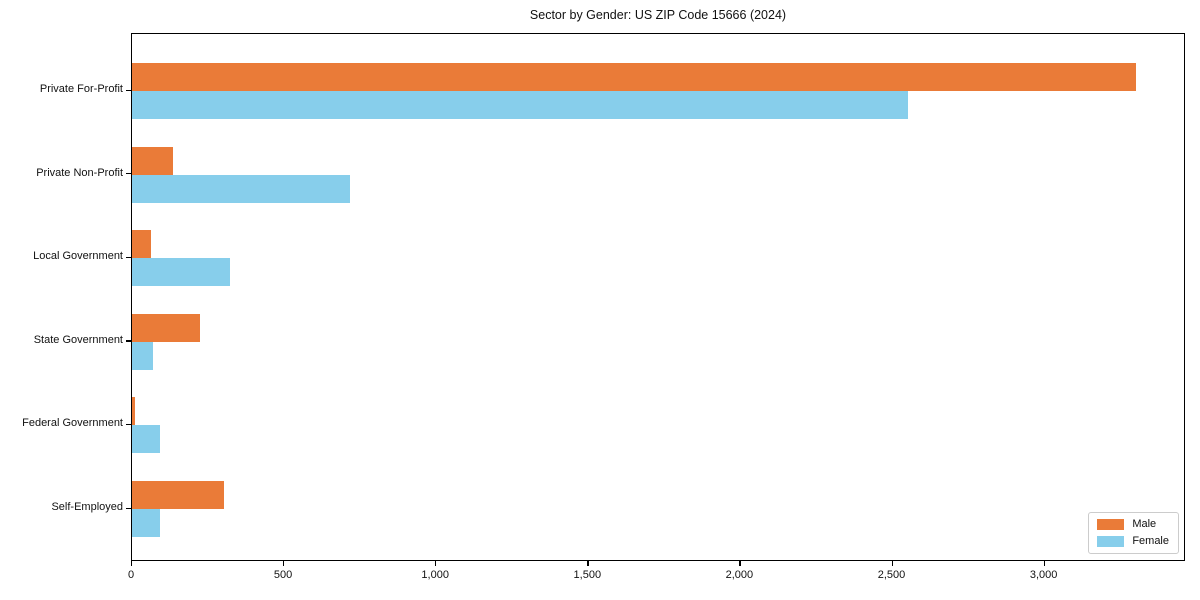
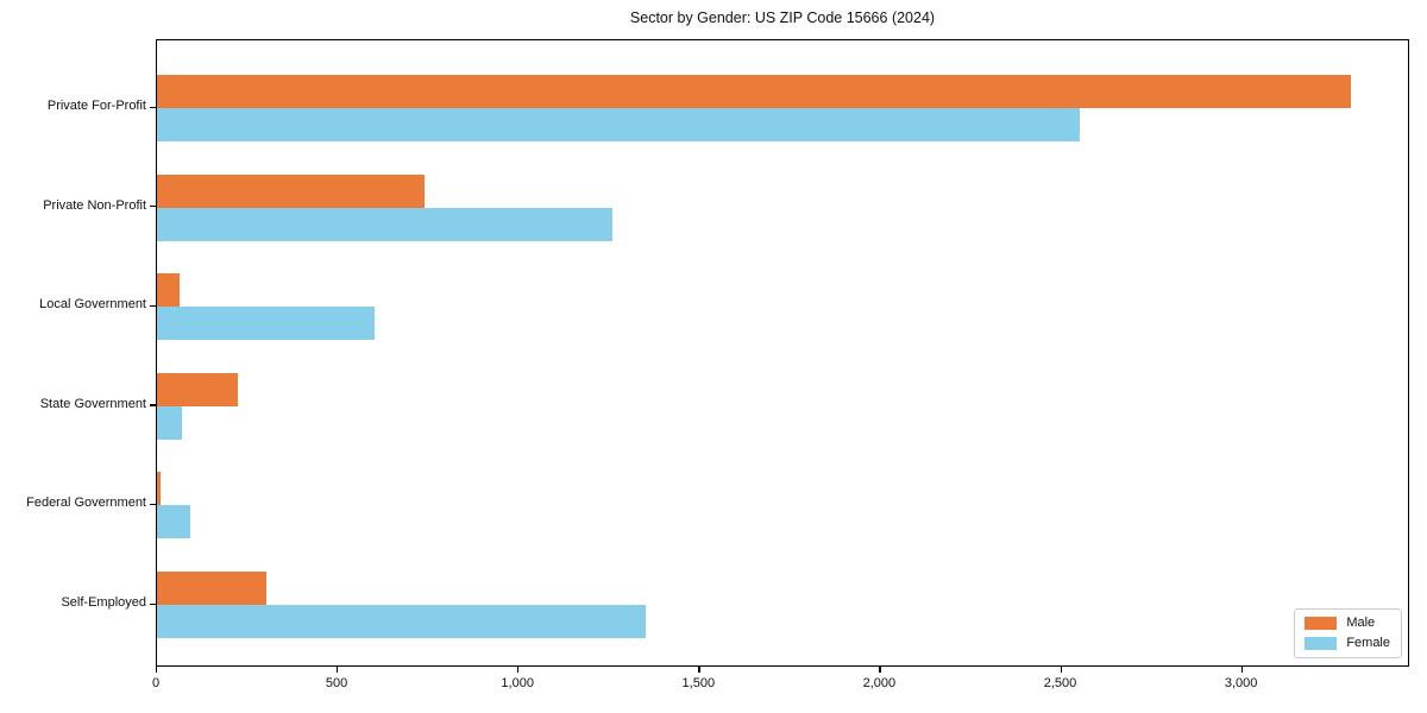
Male/Private Non-Profit: 140 -> 740
Female/Private Non-Profit: 720 -> 1260
Female/Local Government: 320 -> 600
Female/Self-Employed: 90 -> 1350
